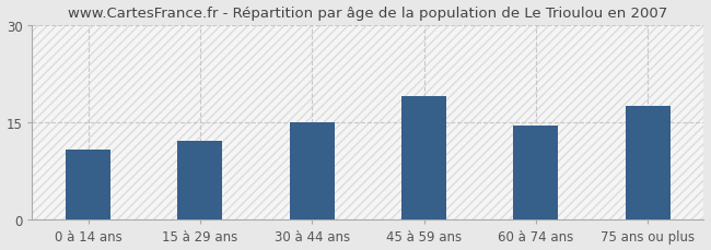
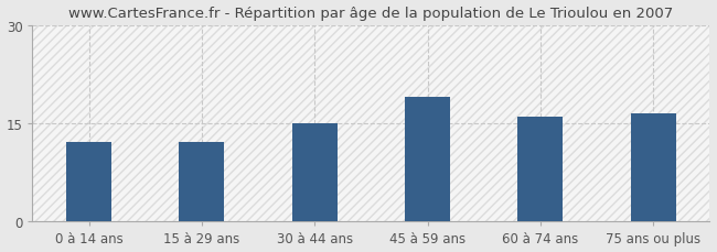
0 à 14 ans: 10.8 -> 12.2
60 à 74 ans: 14.6 -> 16.1
75 ans ou plus: 17.6 -> 16.5
